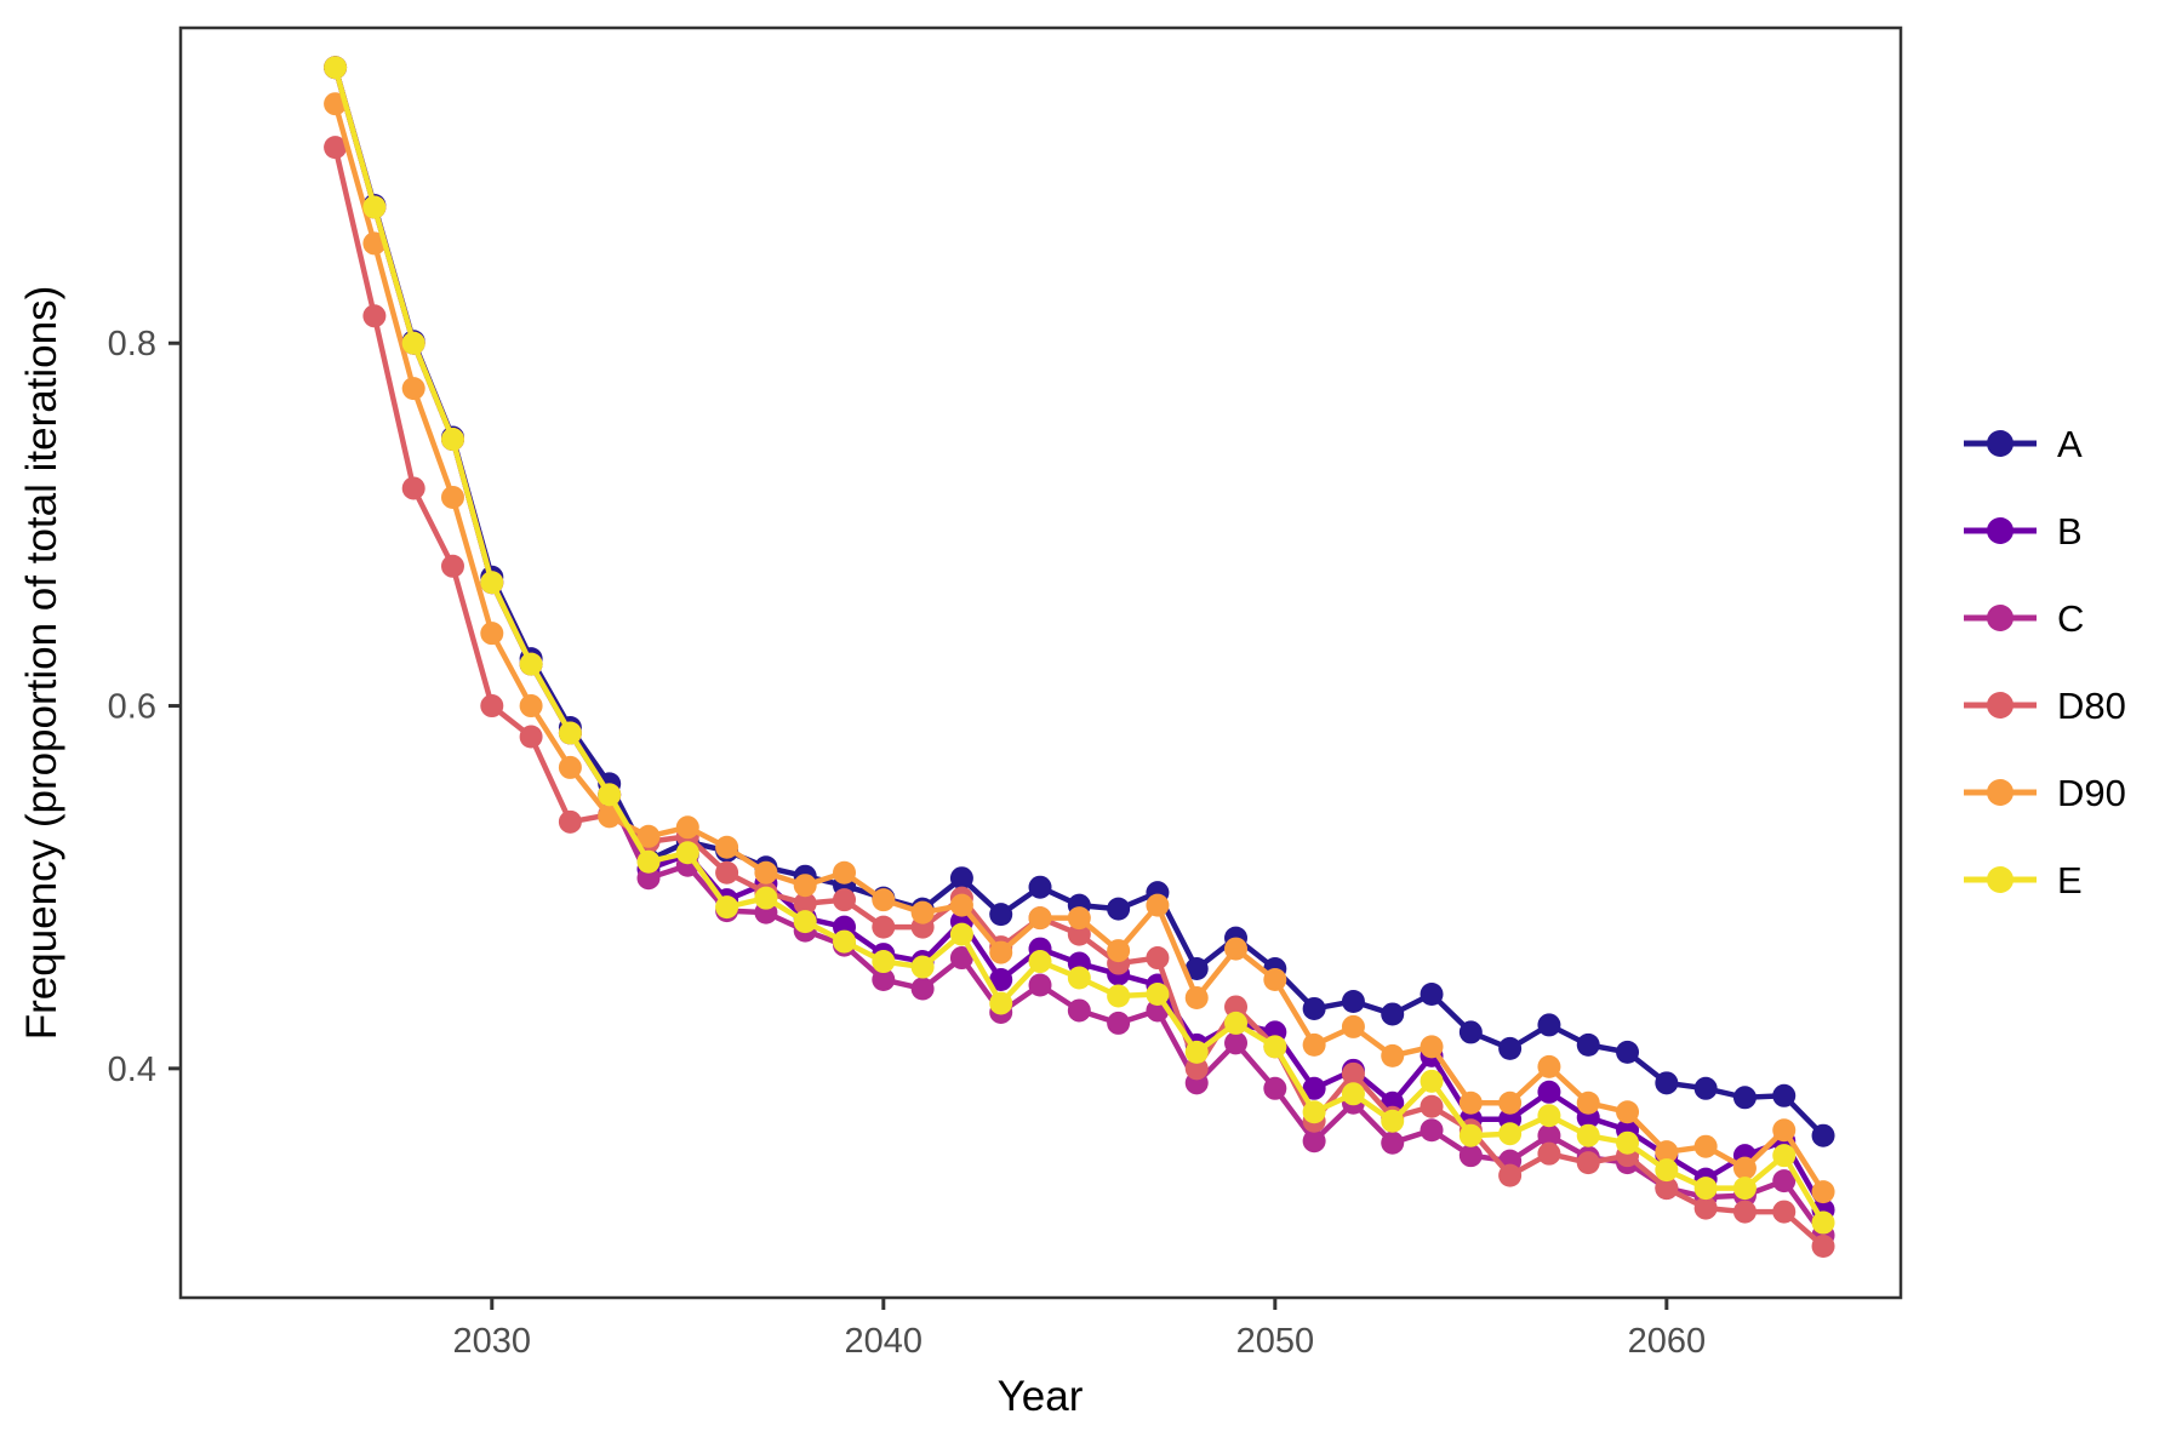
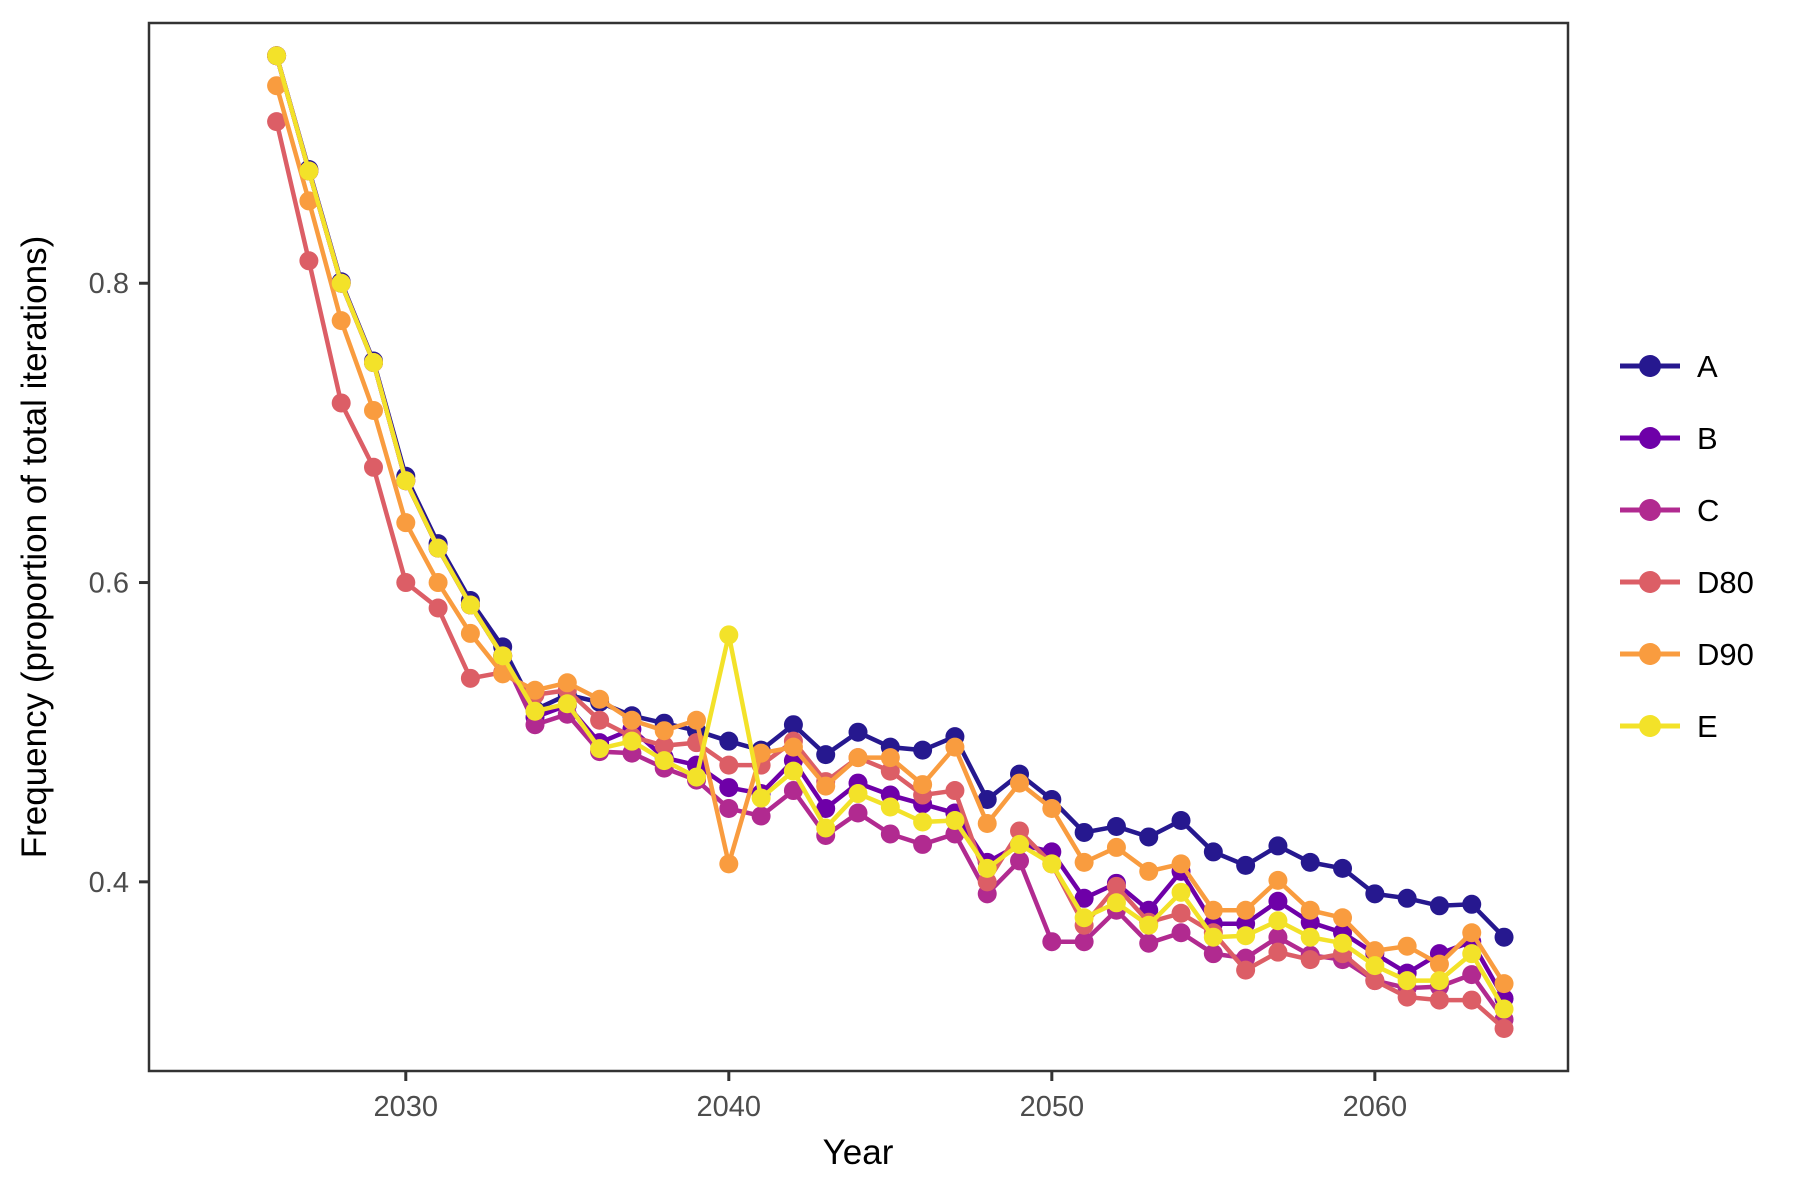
D90/2040: 0.493 -> 0.412
E/2040: 0.459 -> 0.565
C/2050: 0.389 -> 0.360
